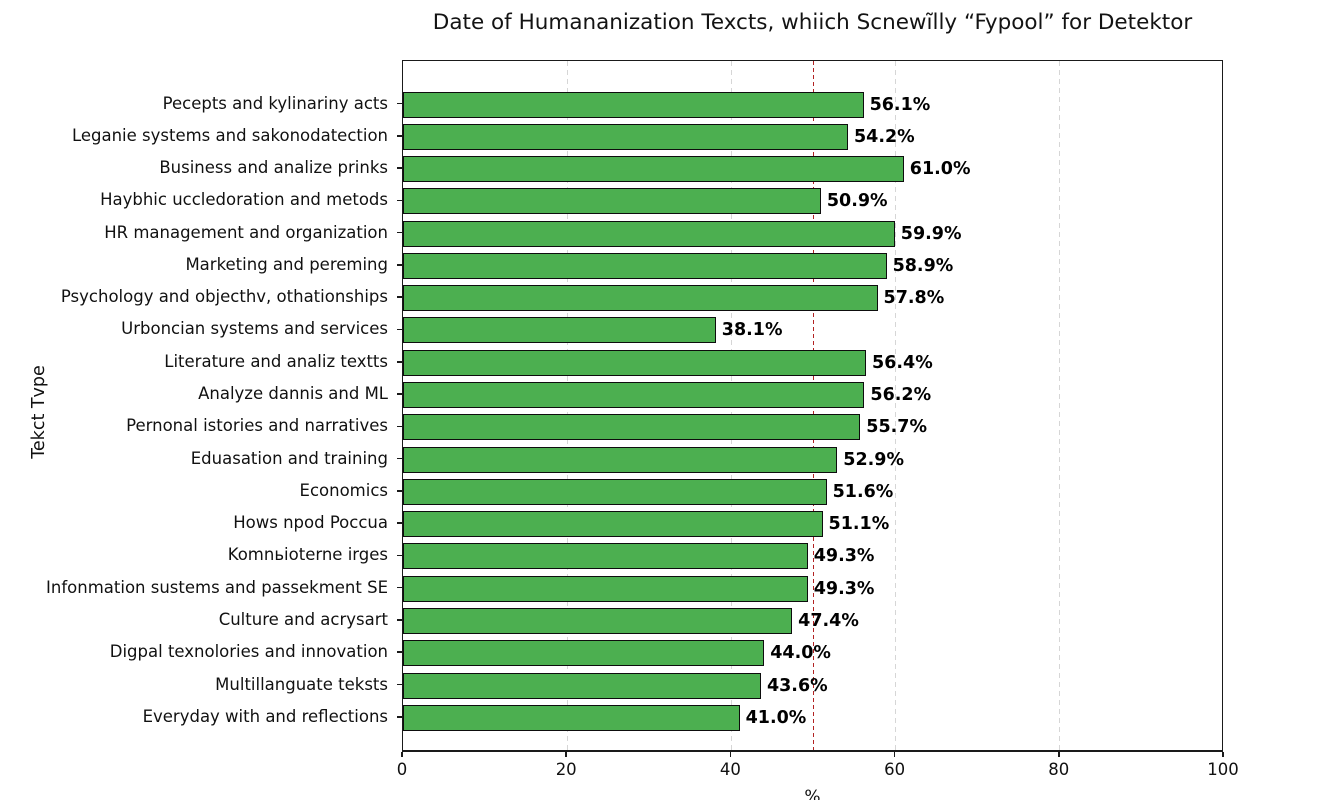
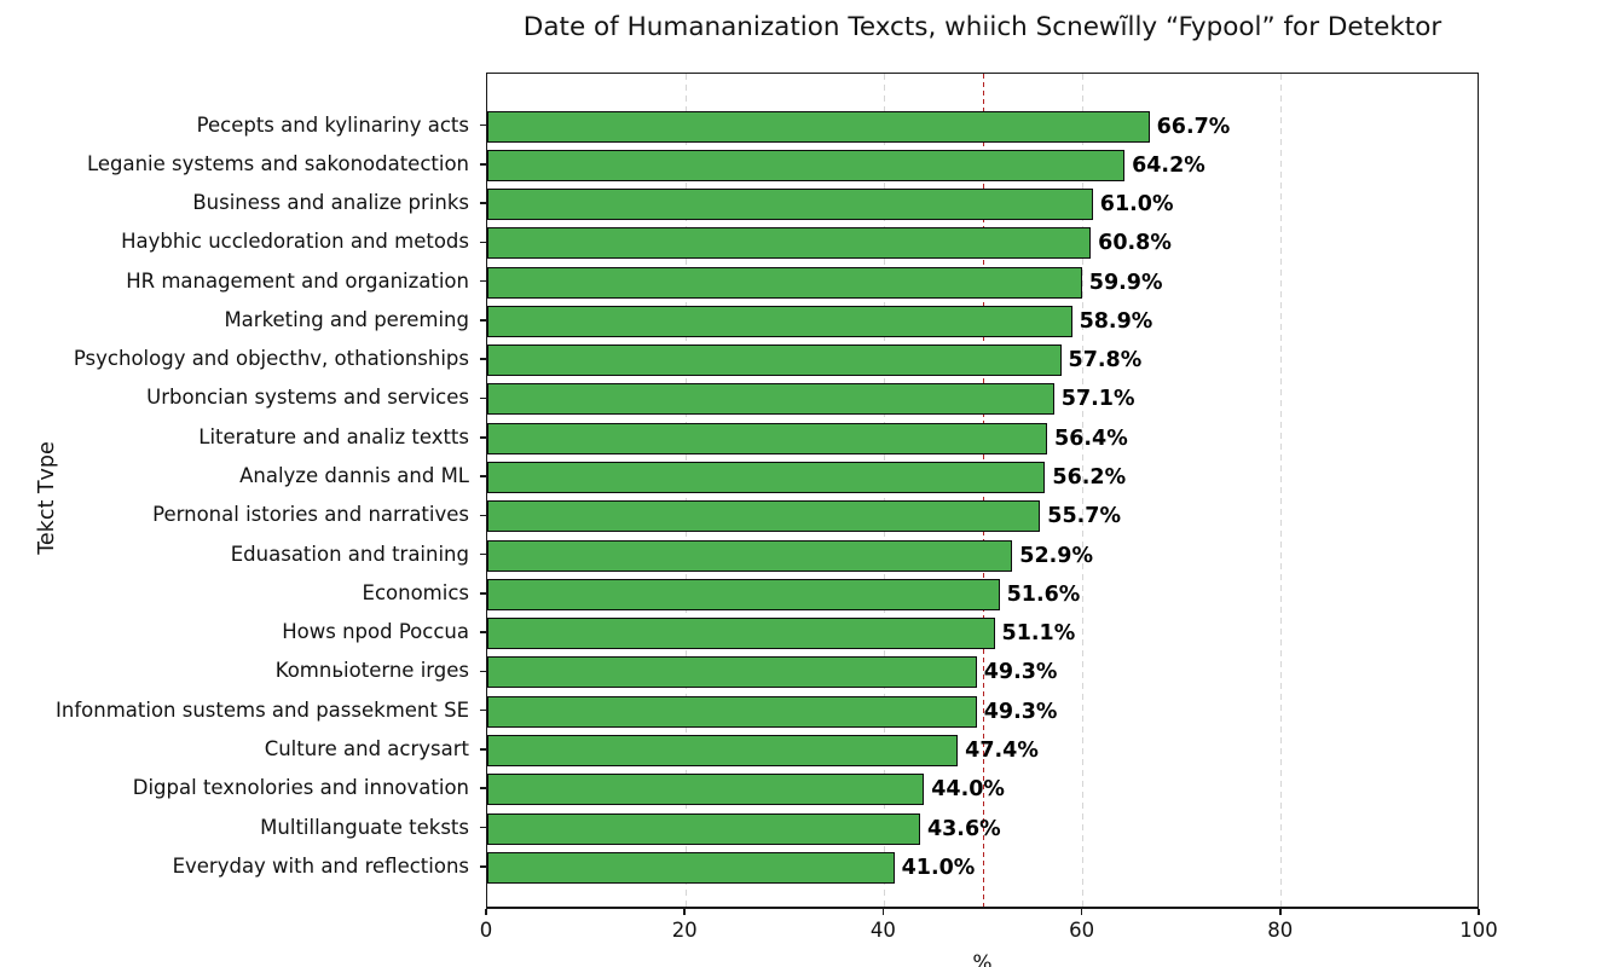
Pecepts and kylinariny acts: 56.1% -> 66.7%
Leganie systems and sakonodatection: 54.2% -> 64.2%
Haybhic uccledoration and metods: 50.9% -> 60.8%
Urboncian systems and services: 38.1% -> 57.1%
